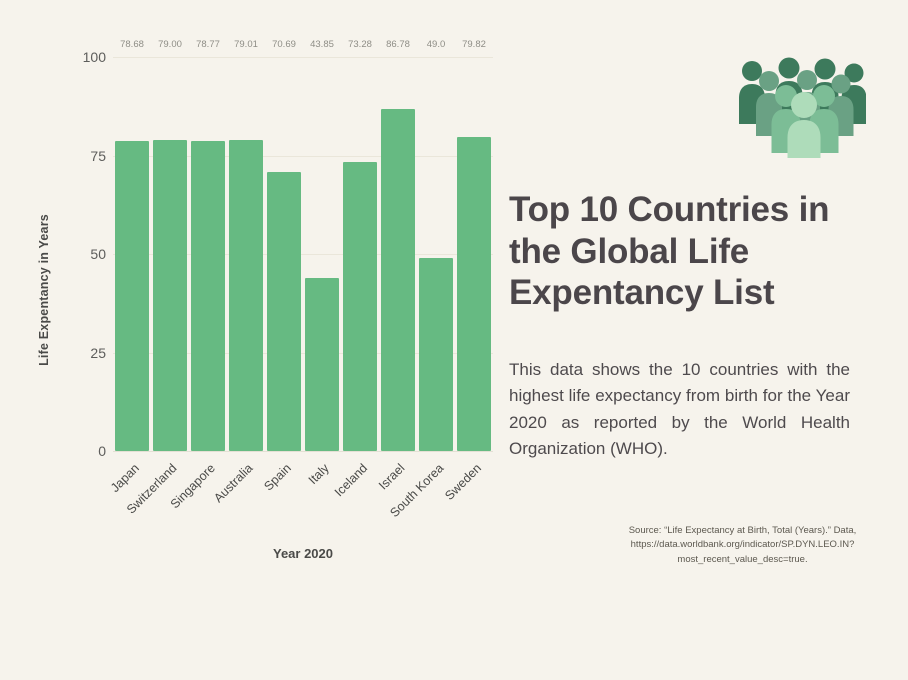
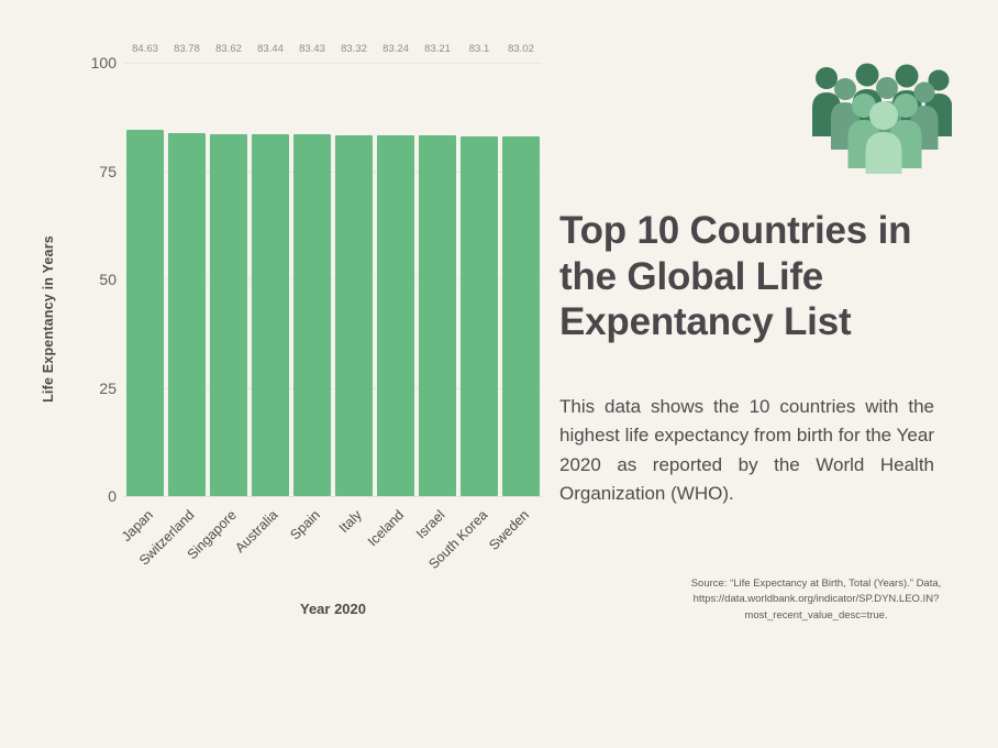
Japan: 78.68 -> 84.63
Switzerland: 79.00 -> 83.78
Singapore: 78.77 -> 83.62
Australia: 79.01 -> 83.44
Spain: 70.69 -> 83.43
Italy: 43.85 -> 83.32
Iceland: 73.28 -> 83.24
Israel: 86.78 -> 83.21
South Korea: 49.0 -> 83.1
Sweden: 79.82 -> 83.02
